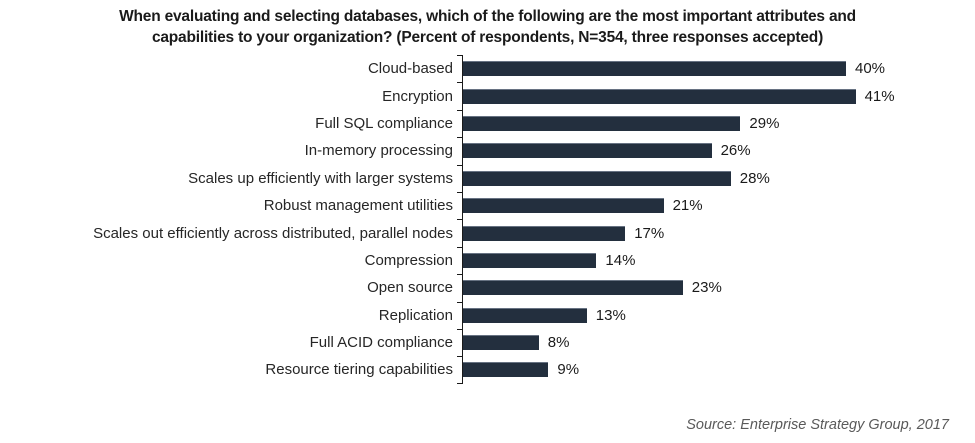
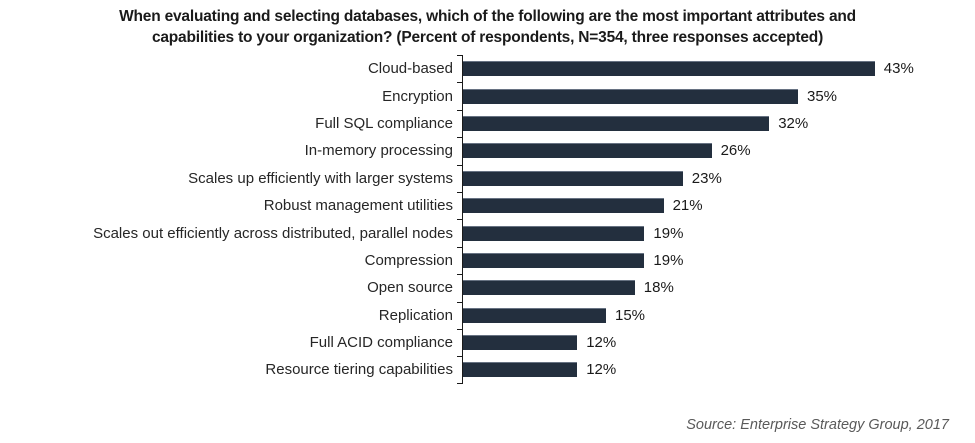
Cloud-based: 40% -> 43%
Encryption: 41% -> 35%
Full SQL compliance: 29% -> 32%
Scales up efficiently with larger systems: 28% -> 23%
Scales out efficiently across distributed, parallel nodes: 17% -> 19%
Compression: 14% -> 19%
Open source: 23% -> 18%
Replication: 13% -> 15%
Full ACID compliance: 8% -> 12%
Resource tiering capabilities: 9% -> 12%
